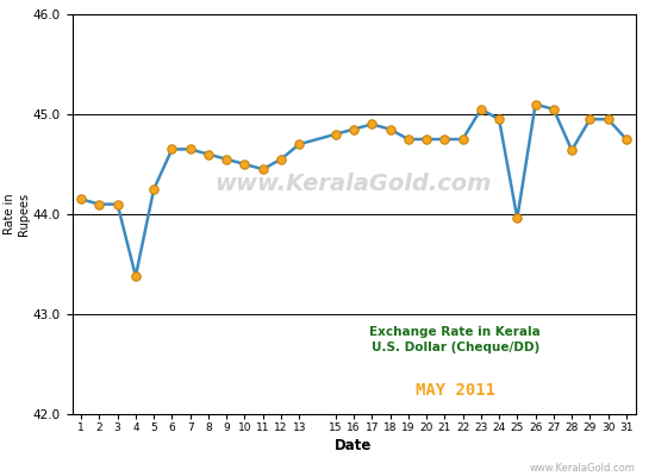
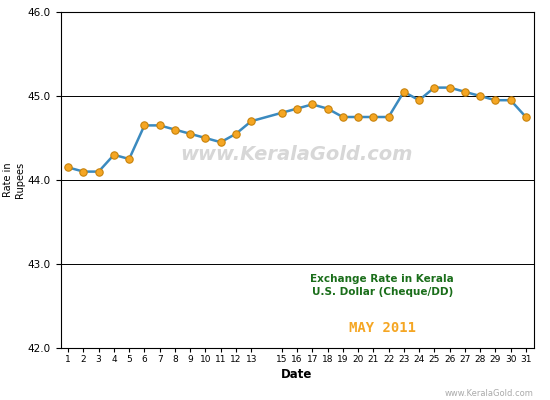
4: 43.38 -> 44.30
25: 43.96 -> 45.10
28: 44.64 -> 45.00
